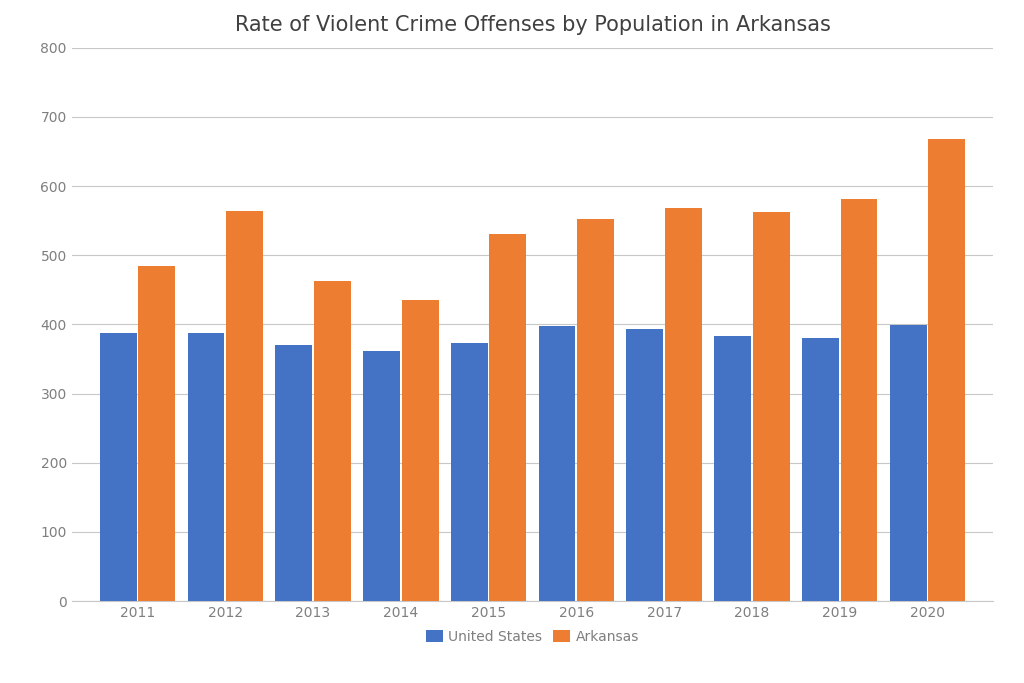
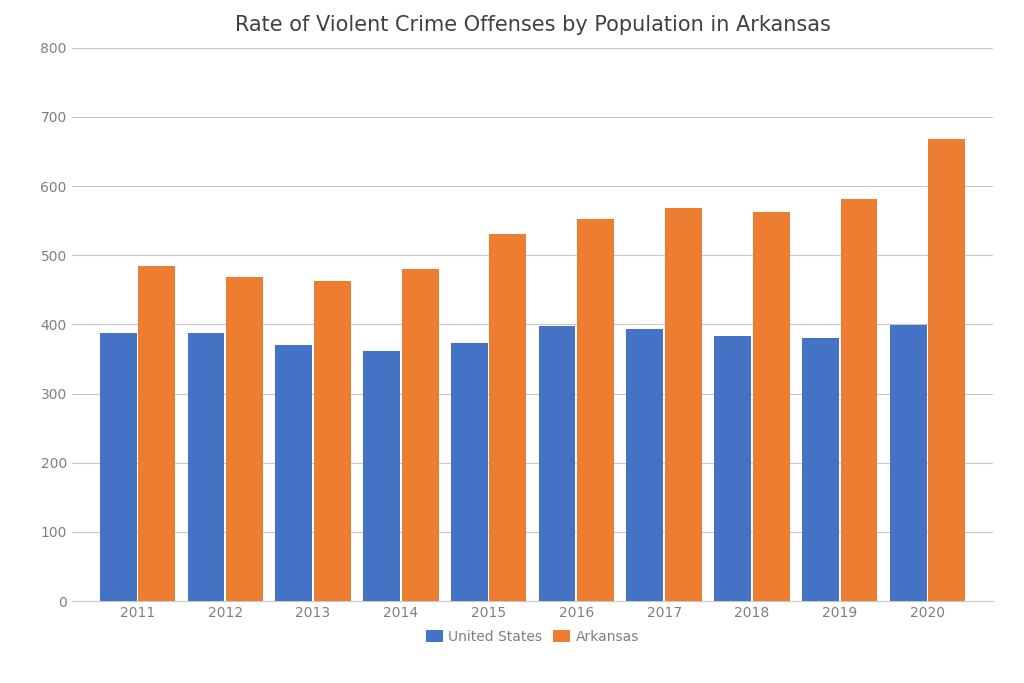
Arkansas/2012: 564 -> 469
Arkansas/2014: 436 -> 480
